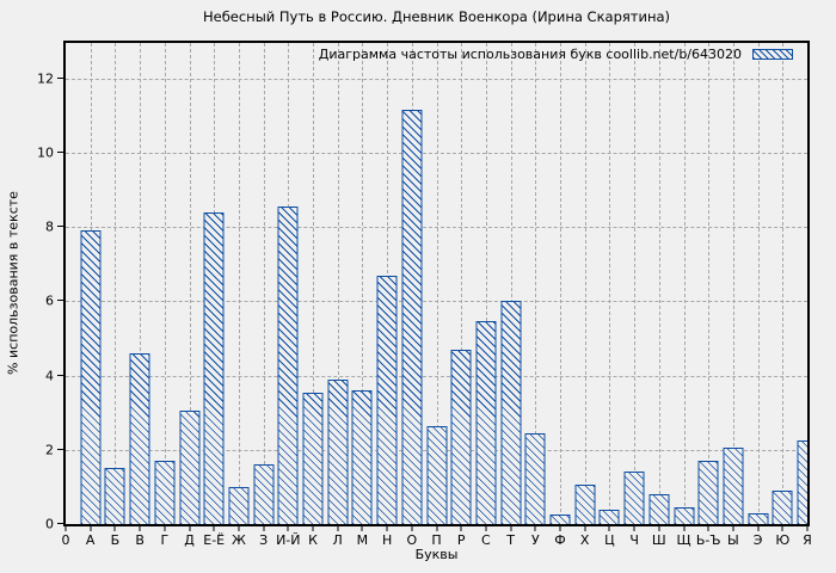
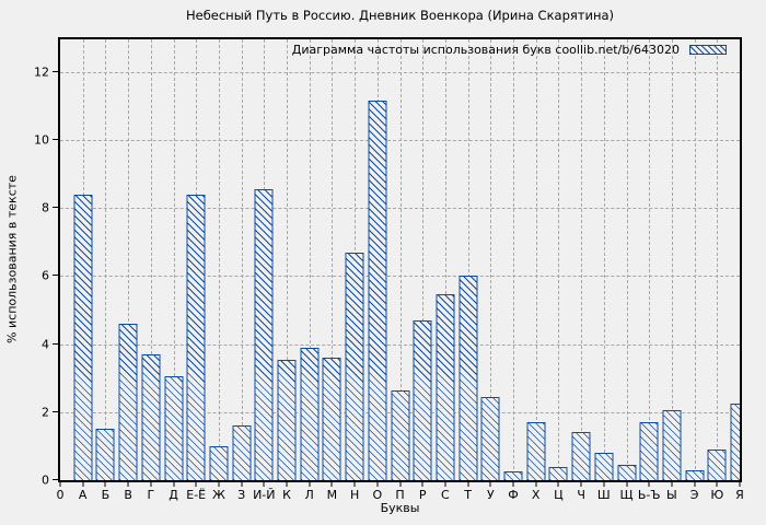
А: 7.9 -> 8.4
Г: 1.7 -> 3.7
Х: 1.1 -> 1.7
